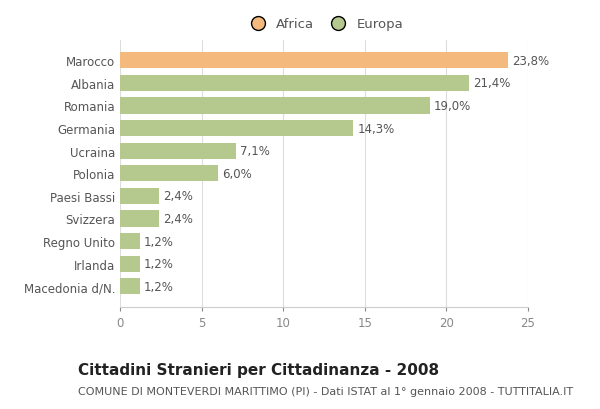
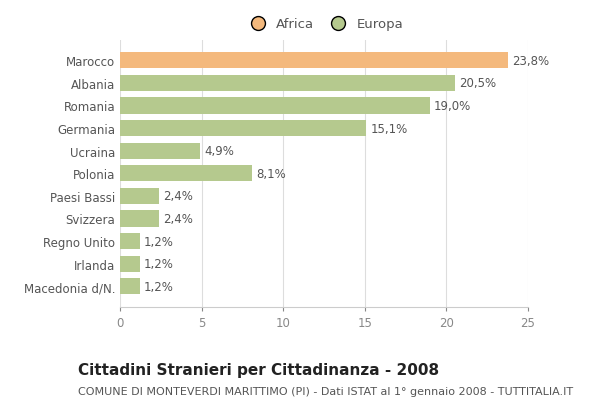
Albania: 21,4% -> 20,5%
Germania: 14,3% -> 15,1%
Ucraina: 7,1% -> 4,9%
Polonia: 6,0% -> 8,1%
